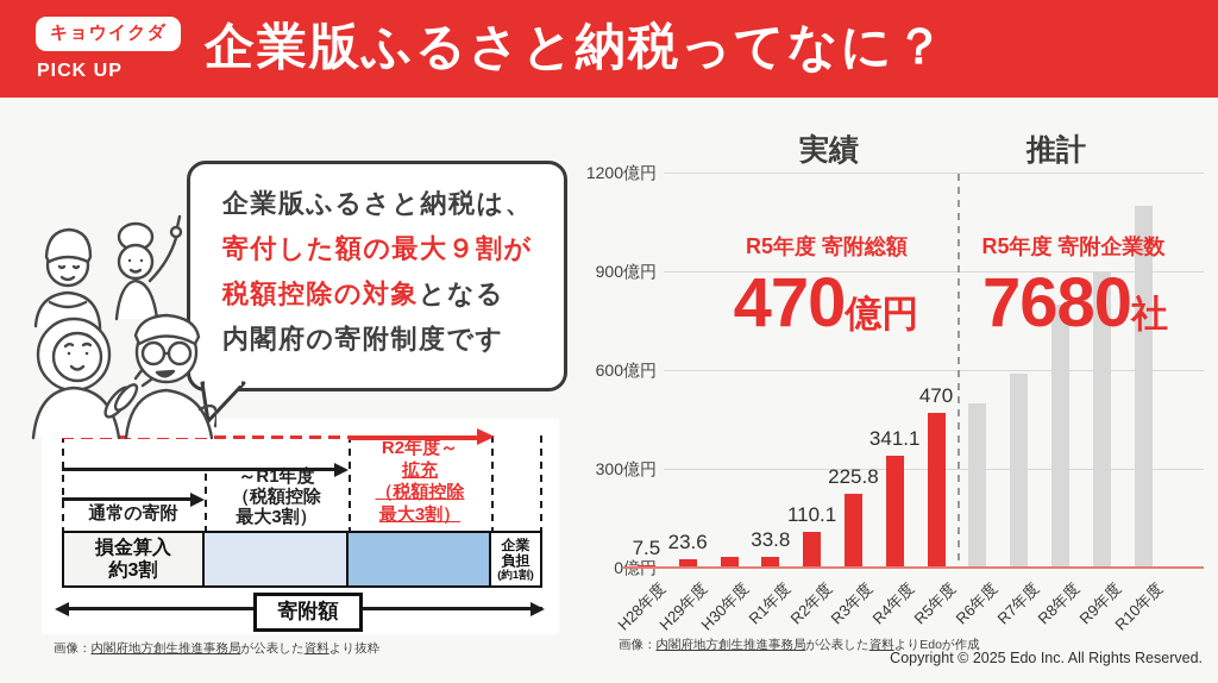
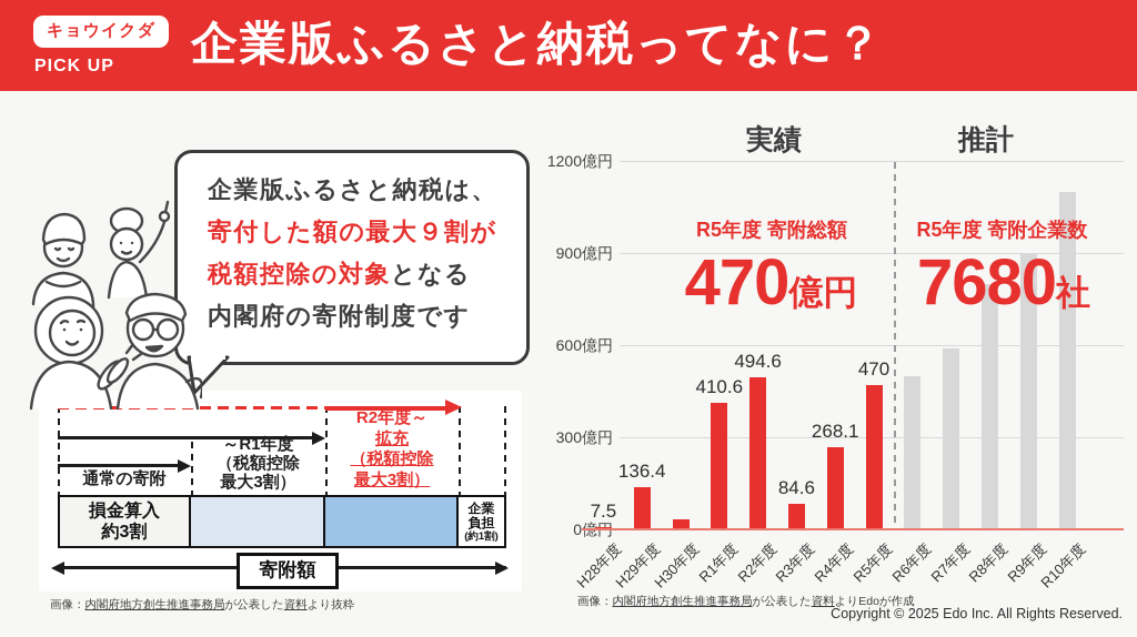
H29年度: 23.6 -> 136.4
R1年度: 33.8 -> 410.6
R2年度: 110.1 -> 494.6
R3年度: 225.8 -> 84.6
R4年度: 341.1 -> 268.1
